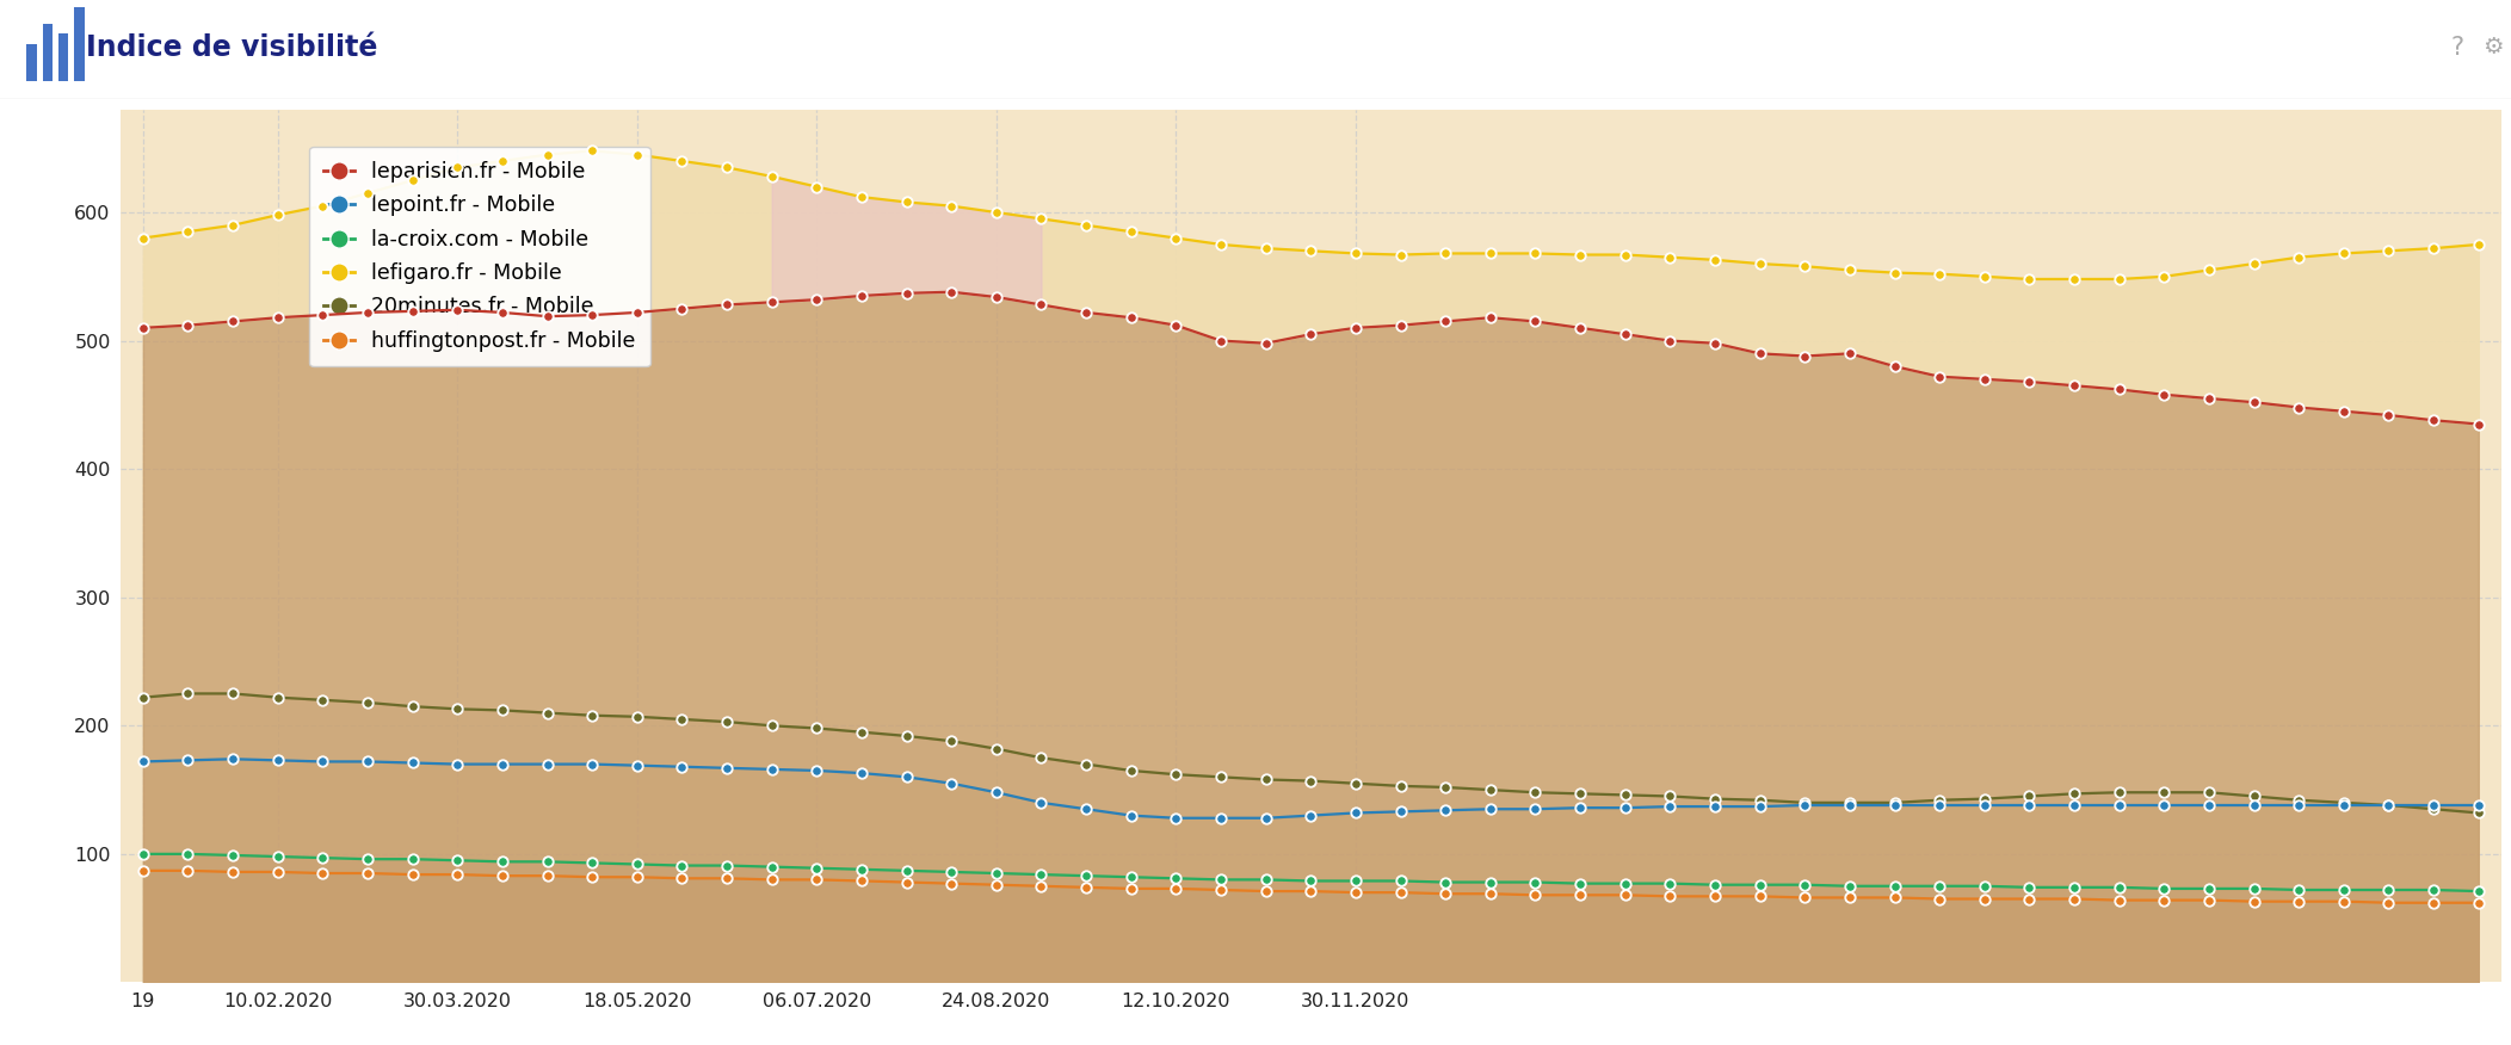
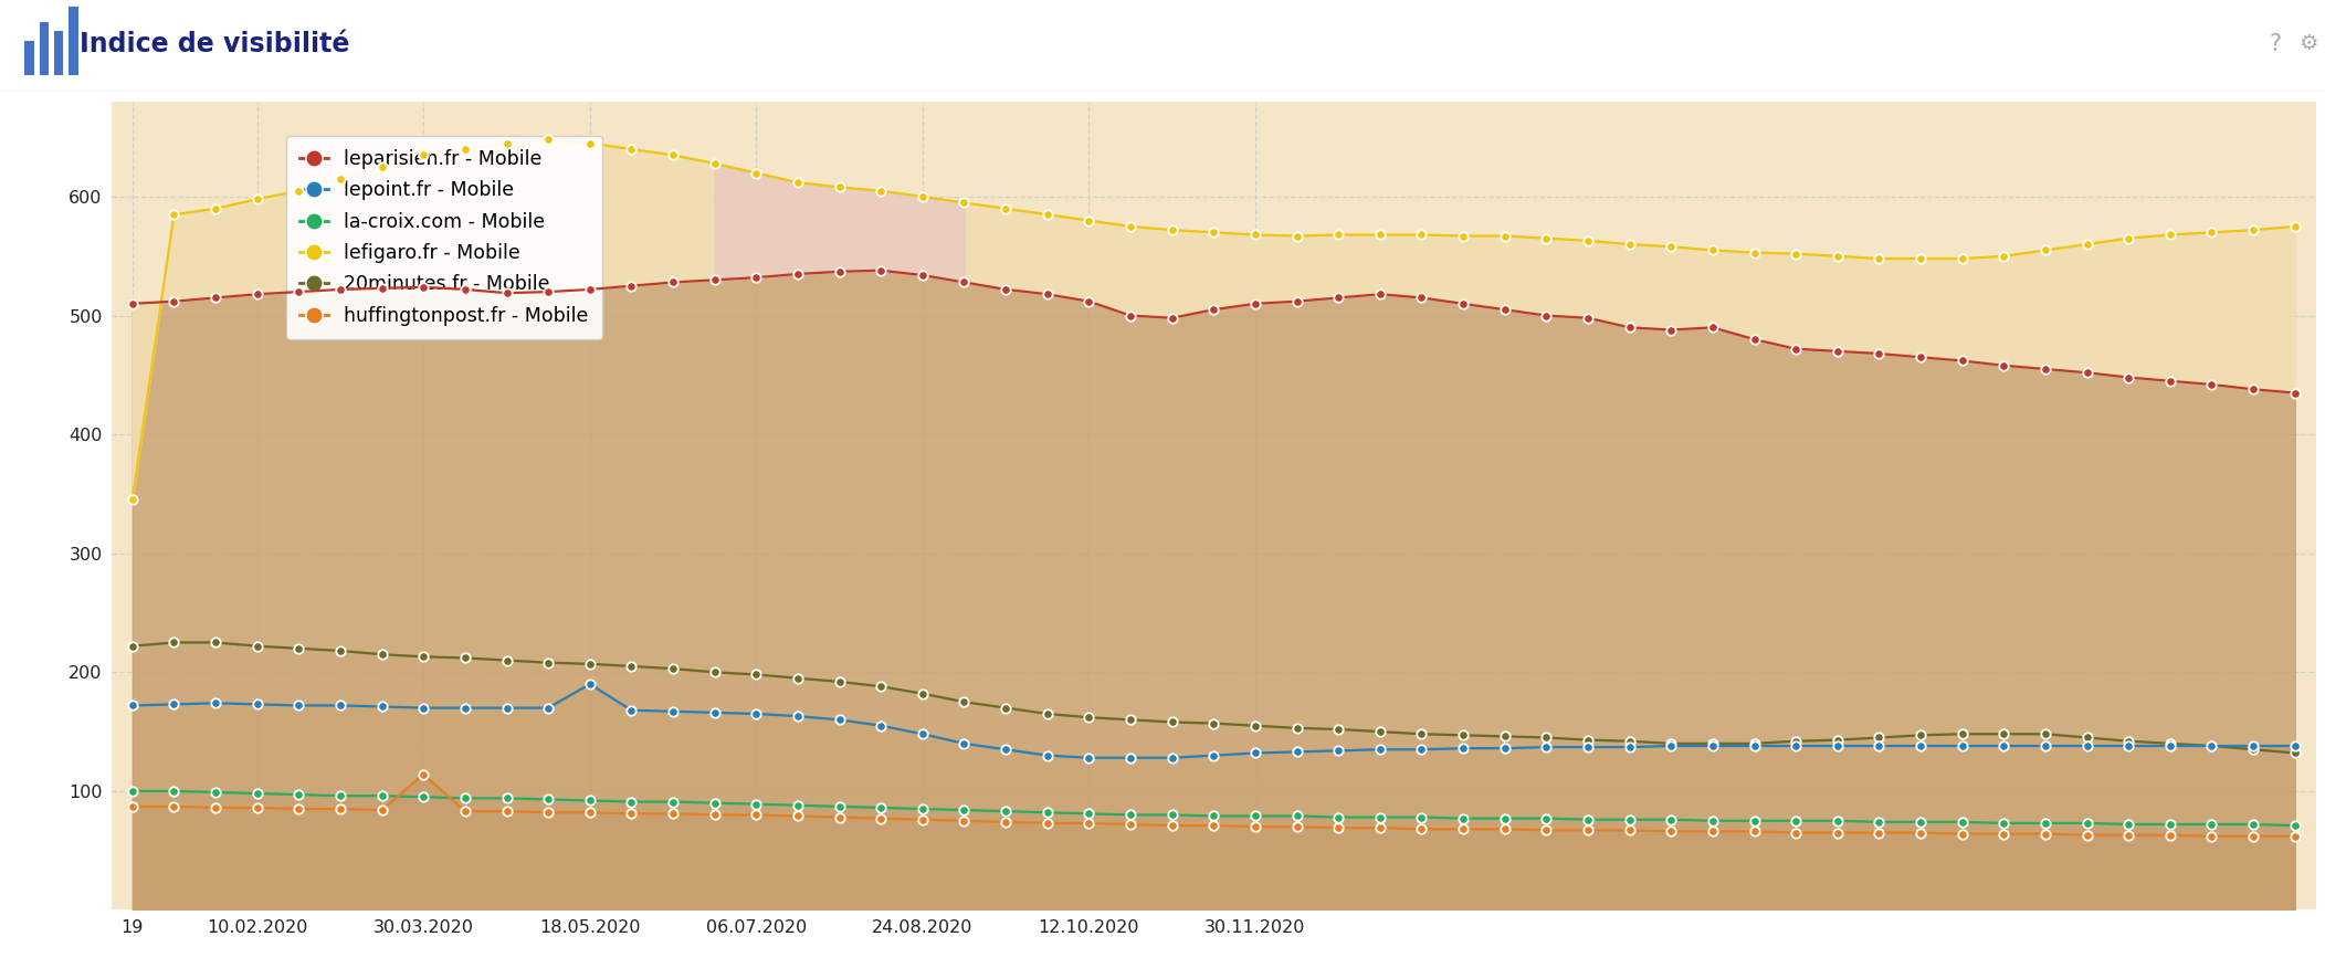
lefigaro.fr - Mobile/19: 580 -> 345
huffingtonpost.fr - Mobile/30.03.2020: 84 -> 114
lepoint.fr - Mobile/18.05.2020: 169 -> 190
